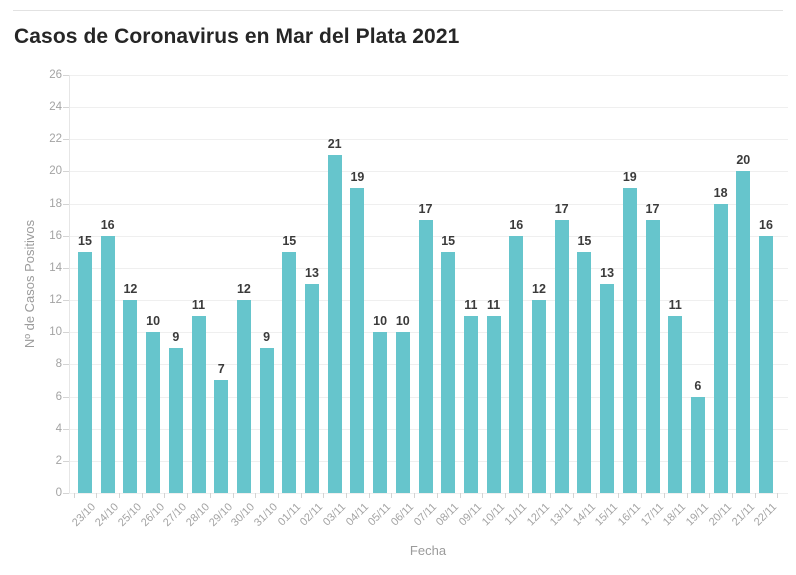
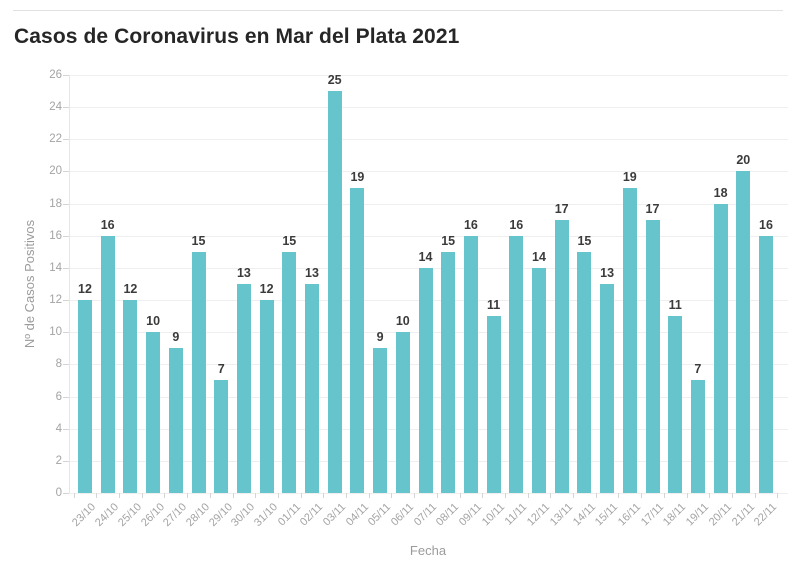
23/10: 15 -> 12
28/10: 11 -> 15
30/10: 12 -> 13
31/10: 9 -> 12
03/11: 21 -> 25
05/11: 10 -> 9
07/11: 17 -> 14
09/11: 11 -> 16
12/11: 12 -> 14
19/11: 6 -> 7
